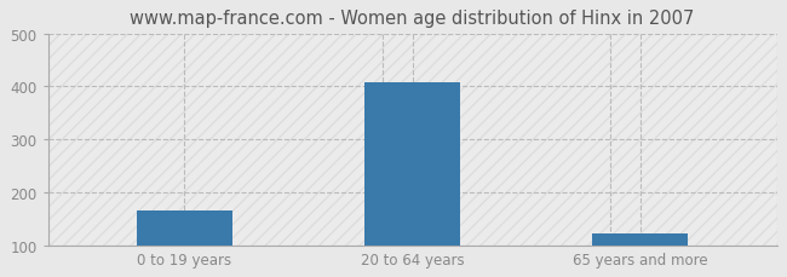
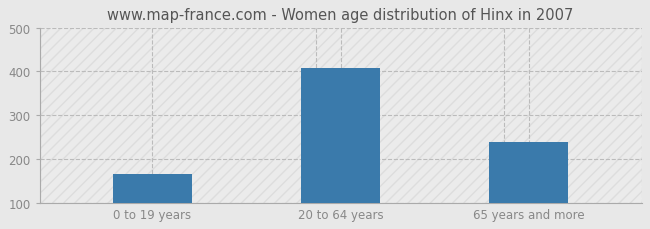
65 years and more: 122 -> 240
